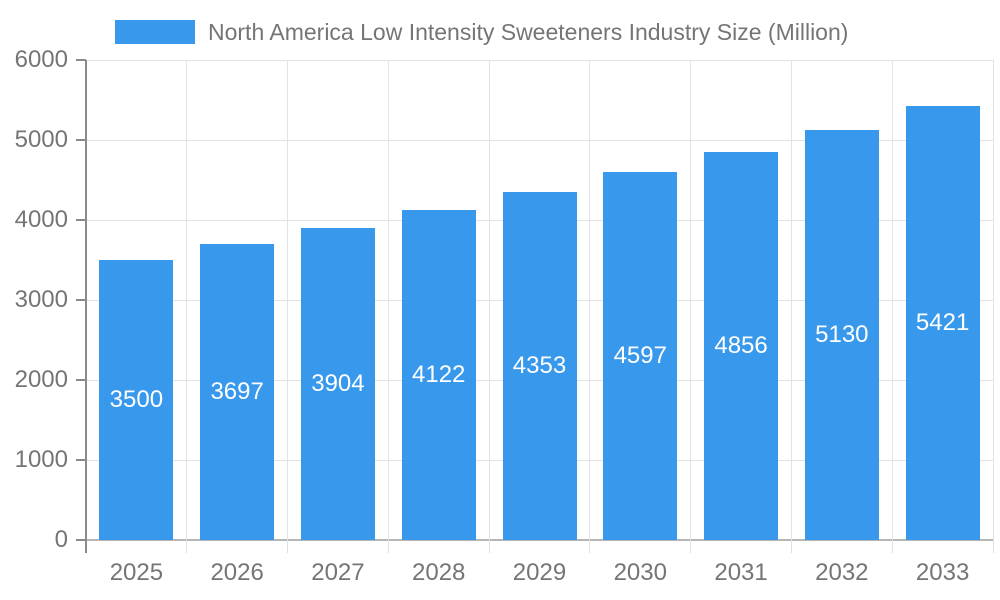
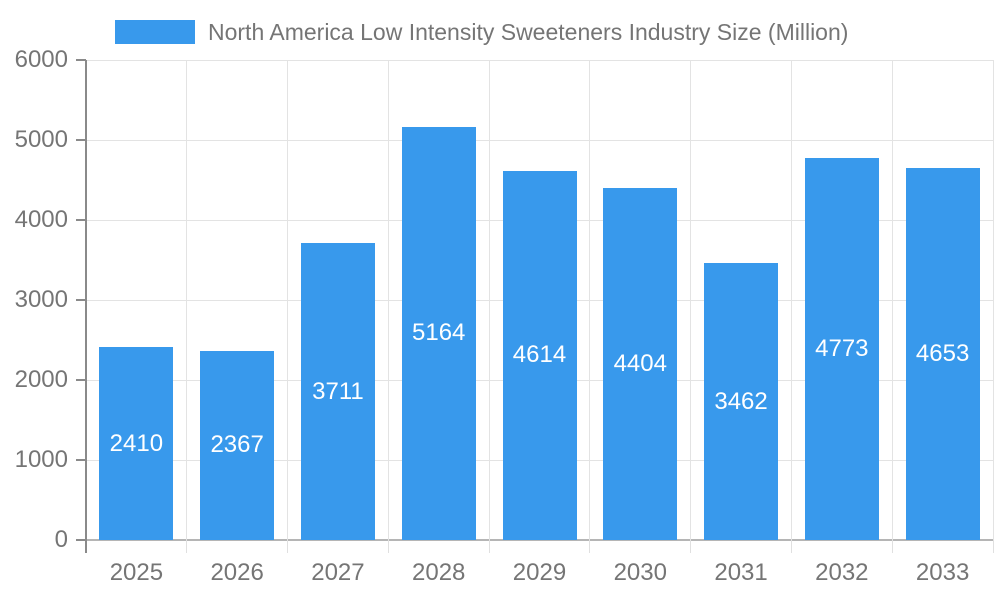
2025: 3500 -> 2410
2026: 3697 -> 2367
2027: 3904 -> 3711
2028: 4122 -> 5164
2029: 4353 -> 4614
2030: 4597 -> 4404
2031: 4856 -> 3462
2032: 5130 -> 4773
2033: 5421 -> 4653
